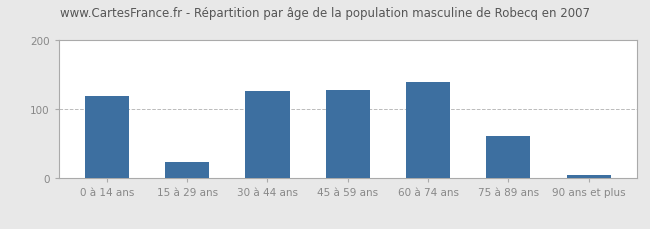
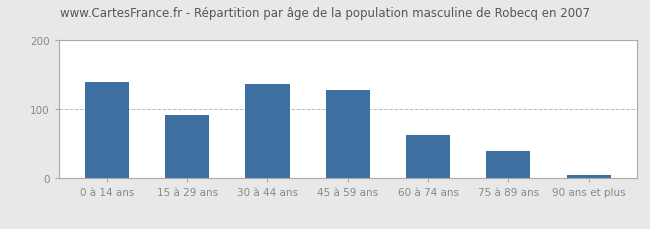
0 à 14 ans: 120 -> 140
15 à 29 ans: 24 -> 92
30 à 44 ans: 126 -> 137
60 à 74 ans: 140 -> 63
75 à 89 ans: 62 -> 40
